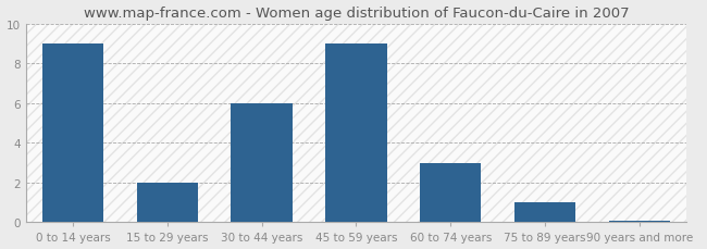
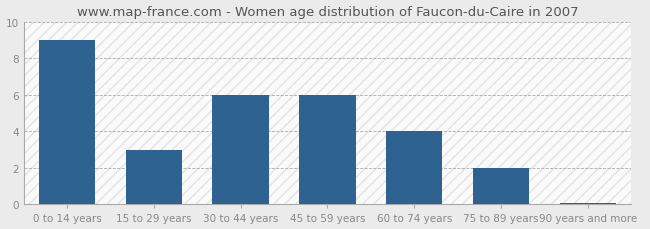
15 to 29 years: 2.0 -> 3.0
45 to 59 years: 9.0 -> 6.0
60 to 74 years: 3.0 -> 4.0
75 to 89 years: 1.0 -> 2.0
